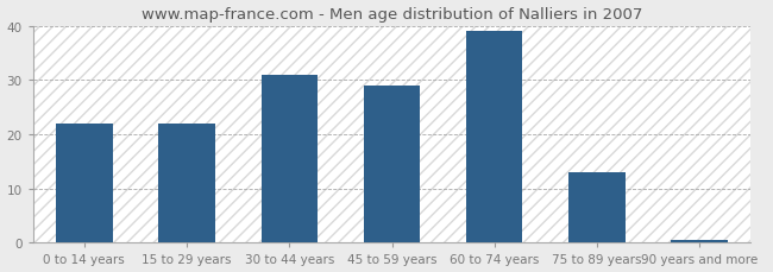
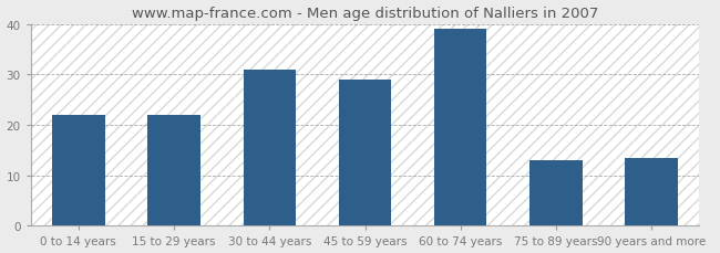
90 years and more: 0.5 -> 13.5
